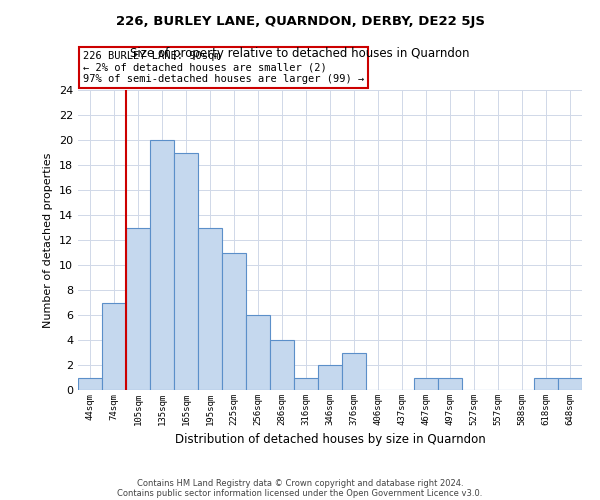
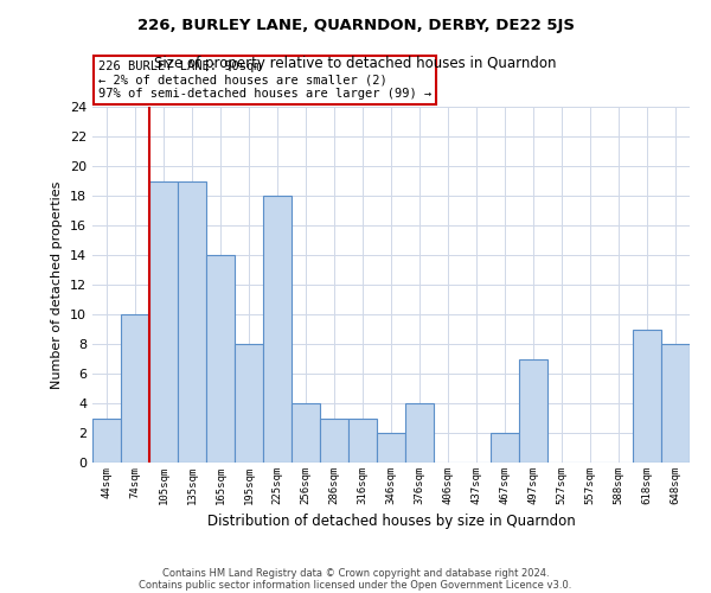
44sqm: 1 -> 3
74sqm: 7 -> 10
105sqm: 13 -> 19
135sqm: 20 -> 19
165sqm: 19 -> 14
195sqm: 13 -> 8
225sqm: 11 -> 18
256sqm: 6 -> 4
286sqm: 4 -> 3
316sqm: 1 -> 3
376sqm: 3 -> 4
467sqm: 1 -> 2
497sqm: 1 -> 7
618sqm: 1 -> 9
648sqm: 1 -> 8
